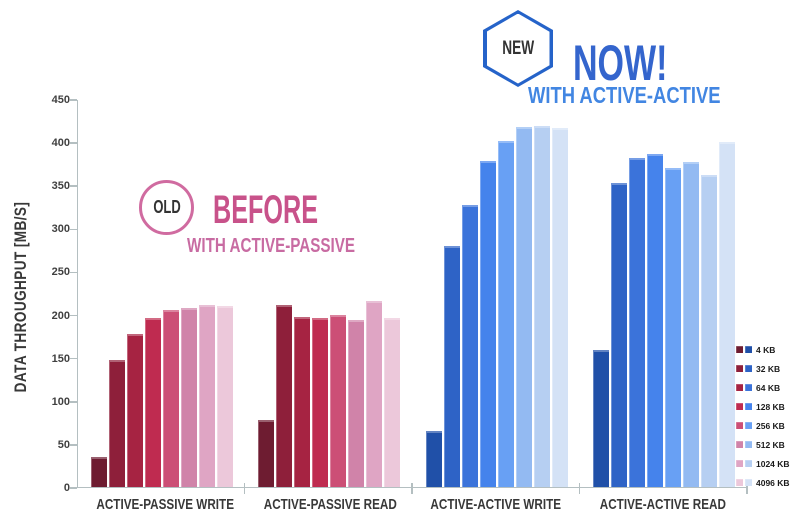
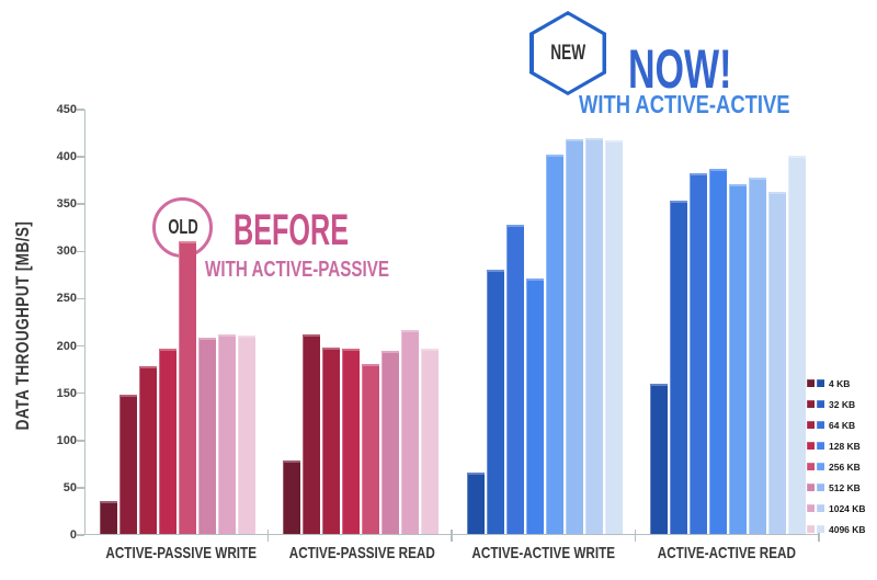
256 KB/ACTIVE-PASSIVE WRITE: 200 -> 310
256 KB/ACTIVE-PASSIVE READ: 200 -> 180
128 KB/ACTIVE-ACTIVE WRITE: 380 -> 270
